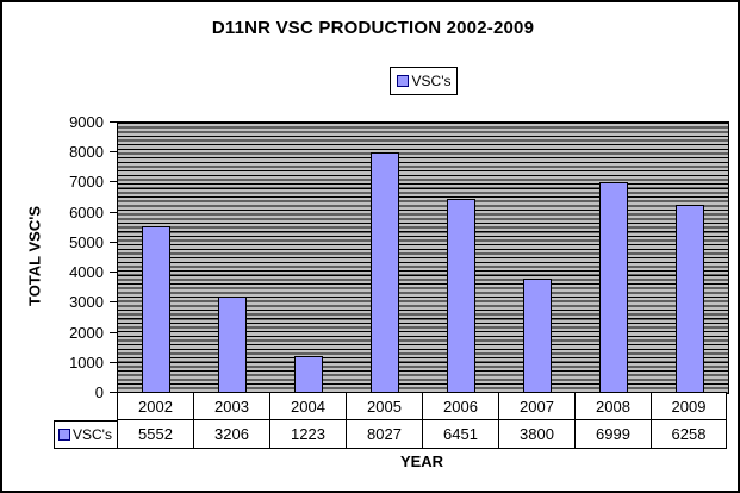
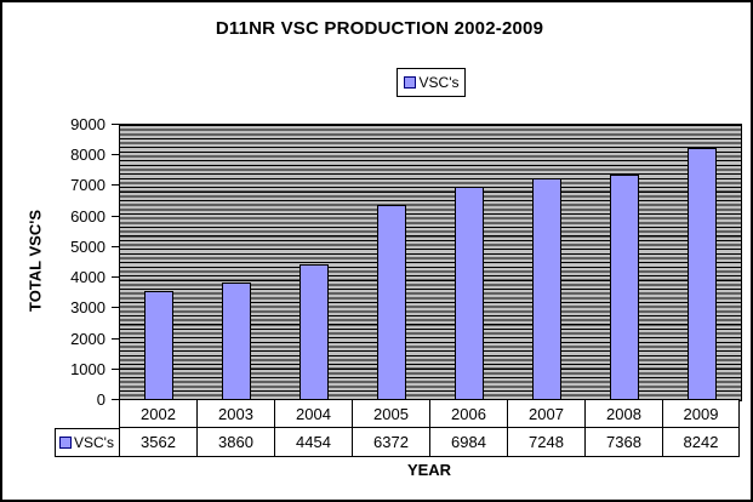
2002: 5552 -> 3562
2003: 3206 -> 3860
2004: 1223 -> 4454
2005: 8027 -> 6372
2006: 6451 -> 6984
2007: 3800 -> 7248
2008: 6999 -> 7368
2009: 6258 -> 8242
